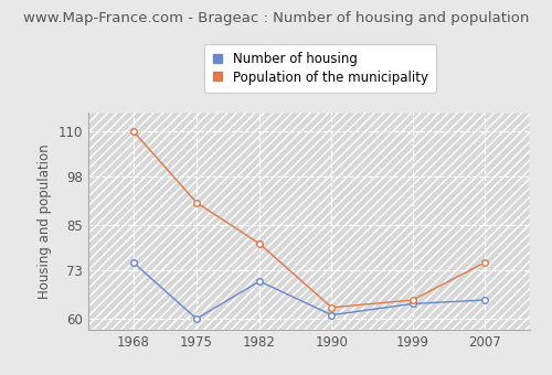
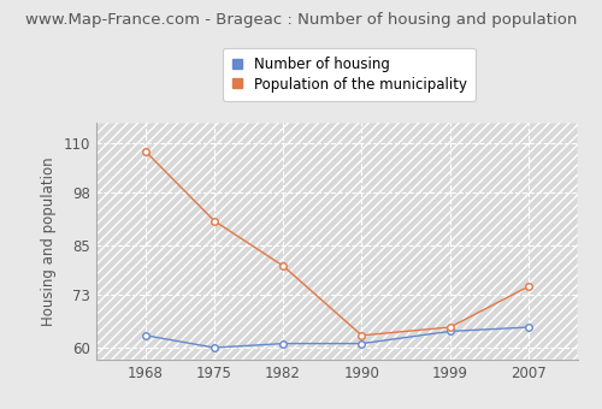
Number of housing/1968: 75 -> 63
Population of the municipality/1968: 110 -> 108
Number of housing/1982: 70 -> 61
